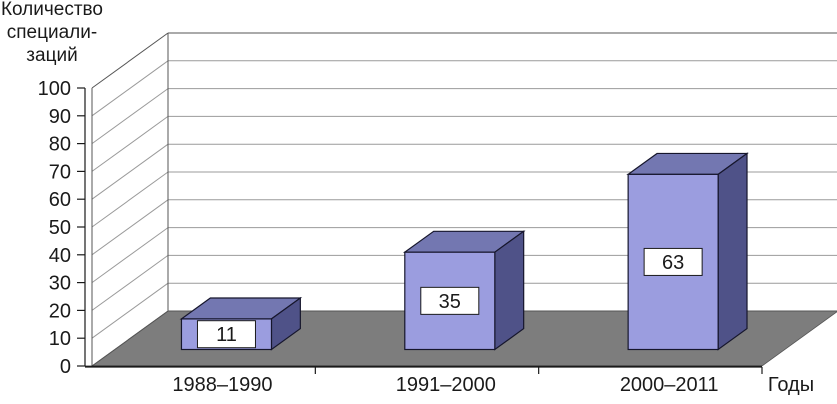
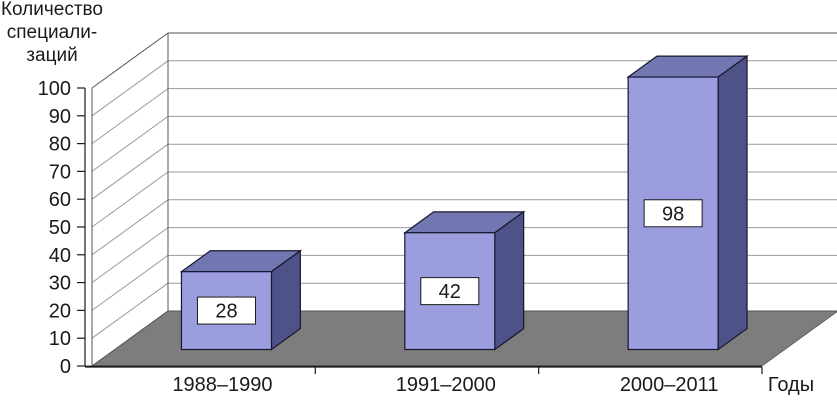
1988–1990: 11 -> 28
1991–2000: 35 -> 42
2000–2011: 63 -> 98
